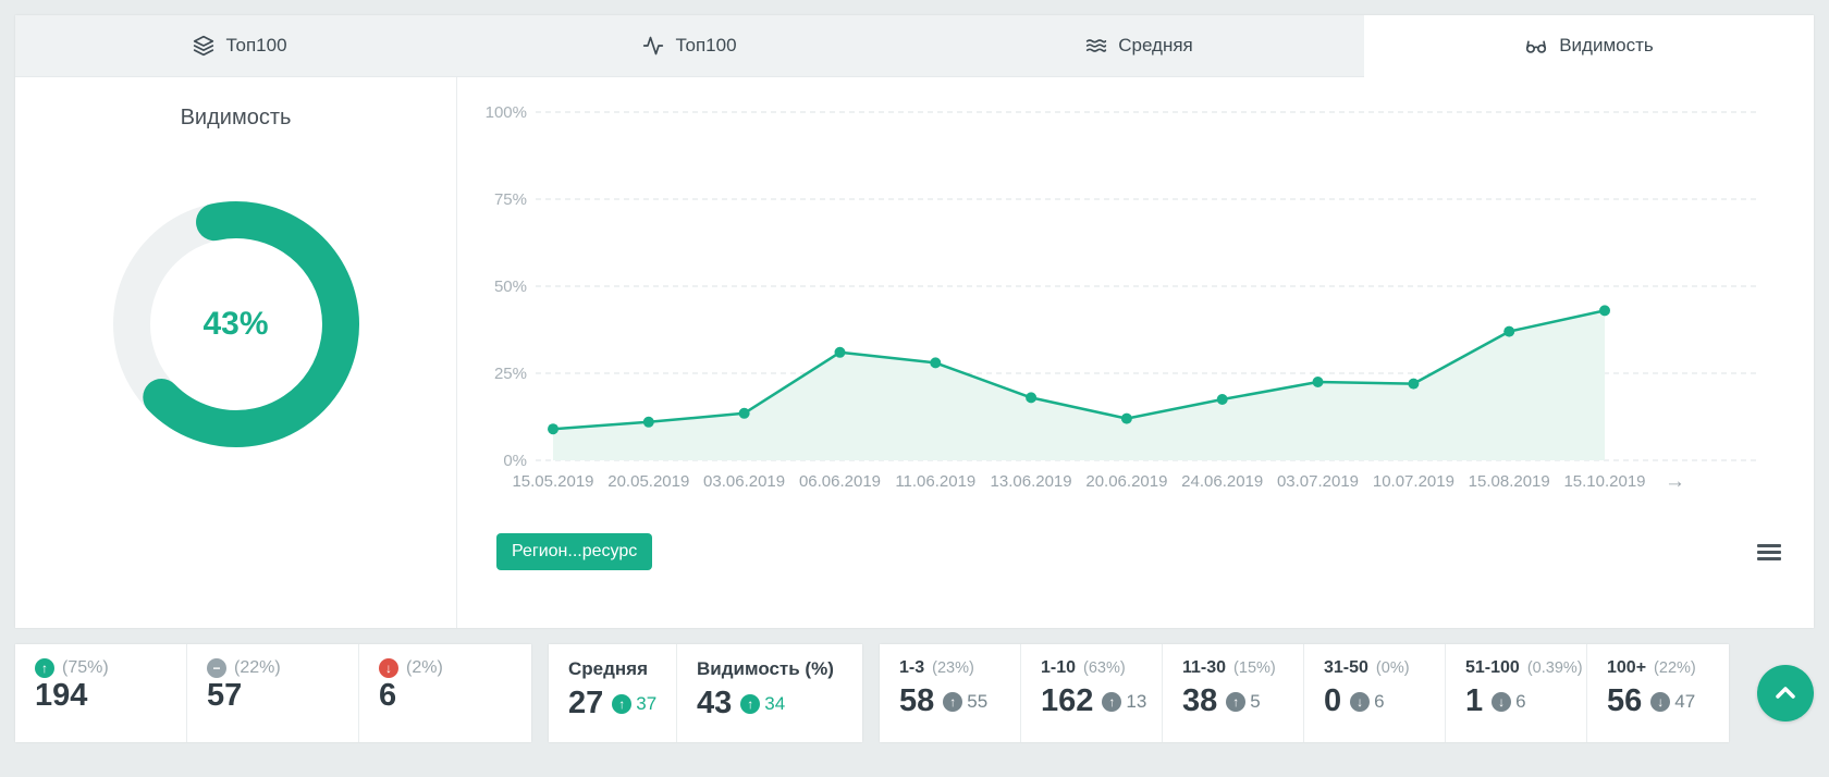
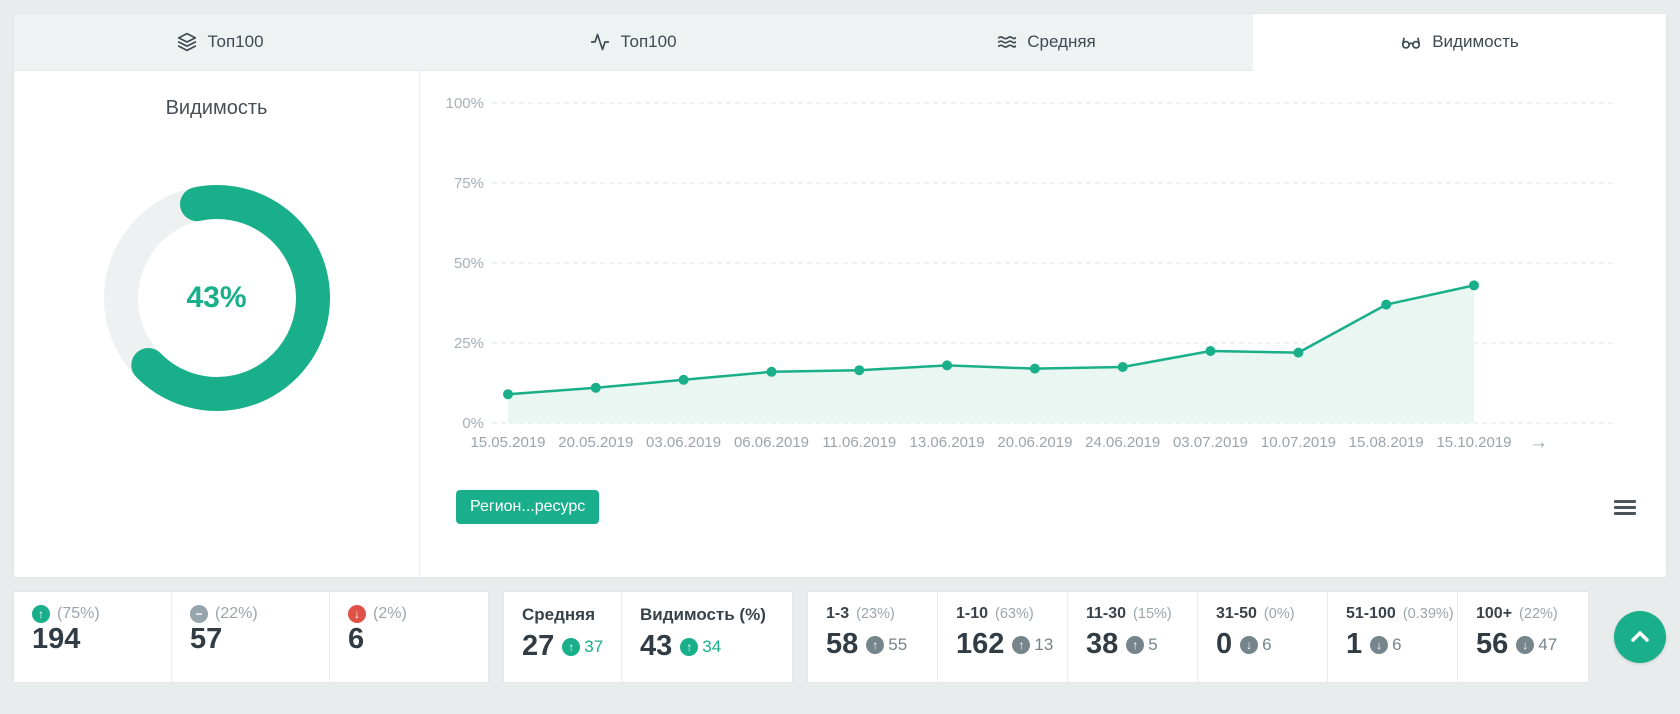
06.06.2019: 31% -> 16%
11.06.2019: 28% -> 16%
20.06.2019: 12% -> 17%
